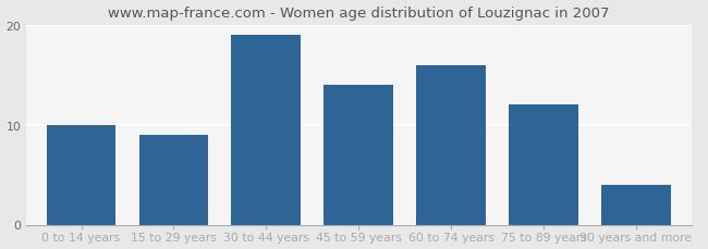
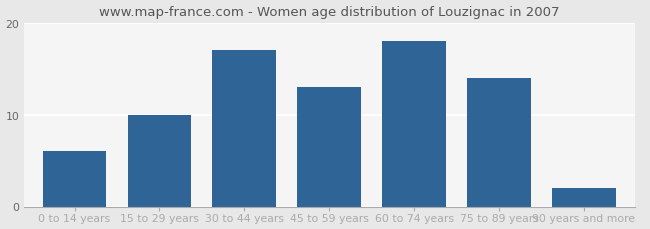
0 to 14 years: 10 -> 6
15 to 29 years: 9 -> 10
30 to 44 years: 19 -> 17
45 to 59 years: 14 -> 13
60 to 74 years: 16 -> 18
75 to 89 years: 12 -> 14
90 years and more: 4 -> 2
